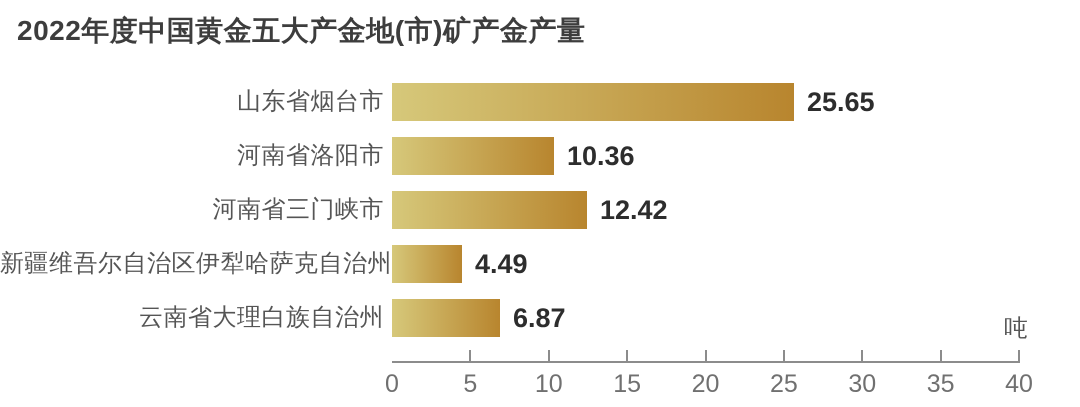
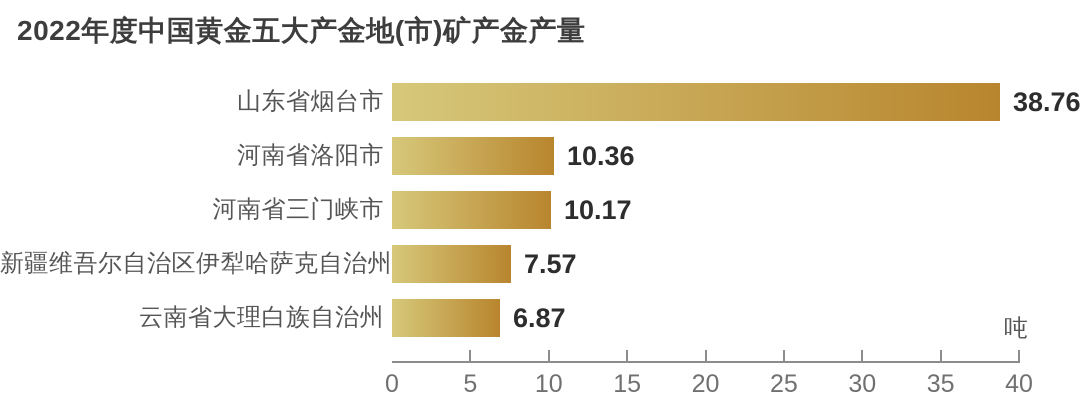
山东省烟台市: 25.65 -> 38.76
河南省三门峡市: 12.42 -> 10.17
新疆维吾尔自治区伊犁哈萨克自治州: 4.49 -> 7.57
